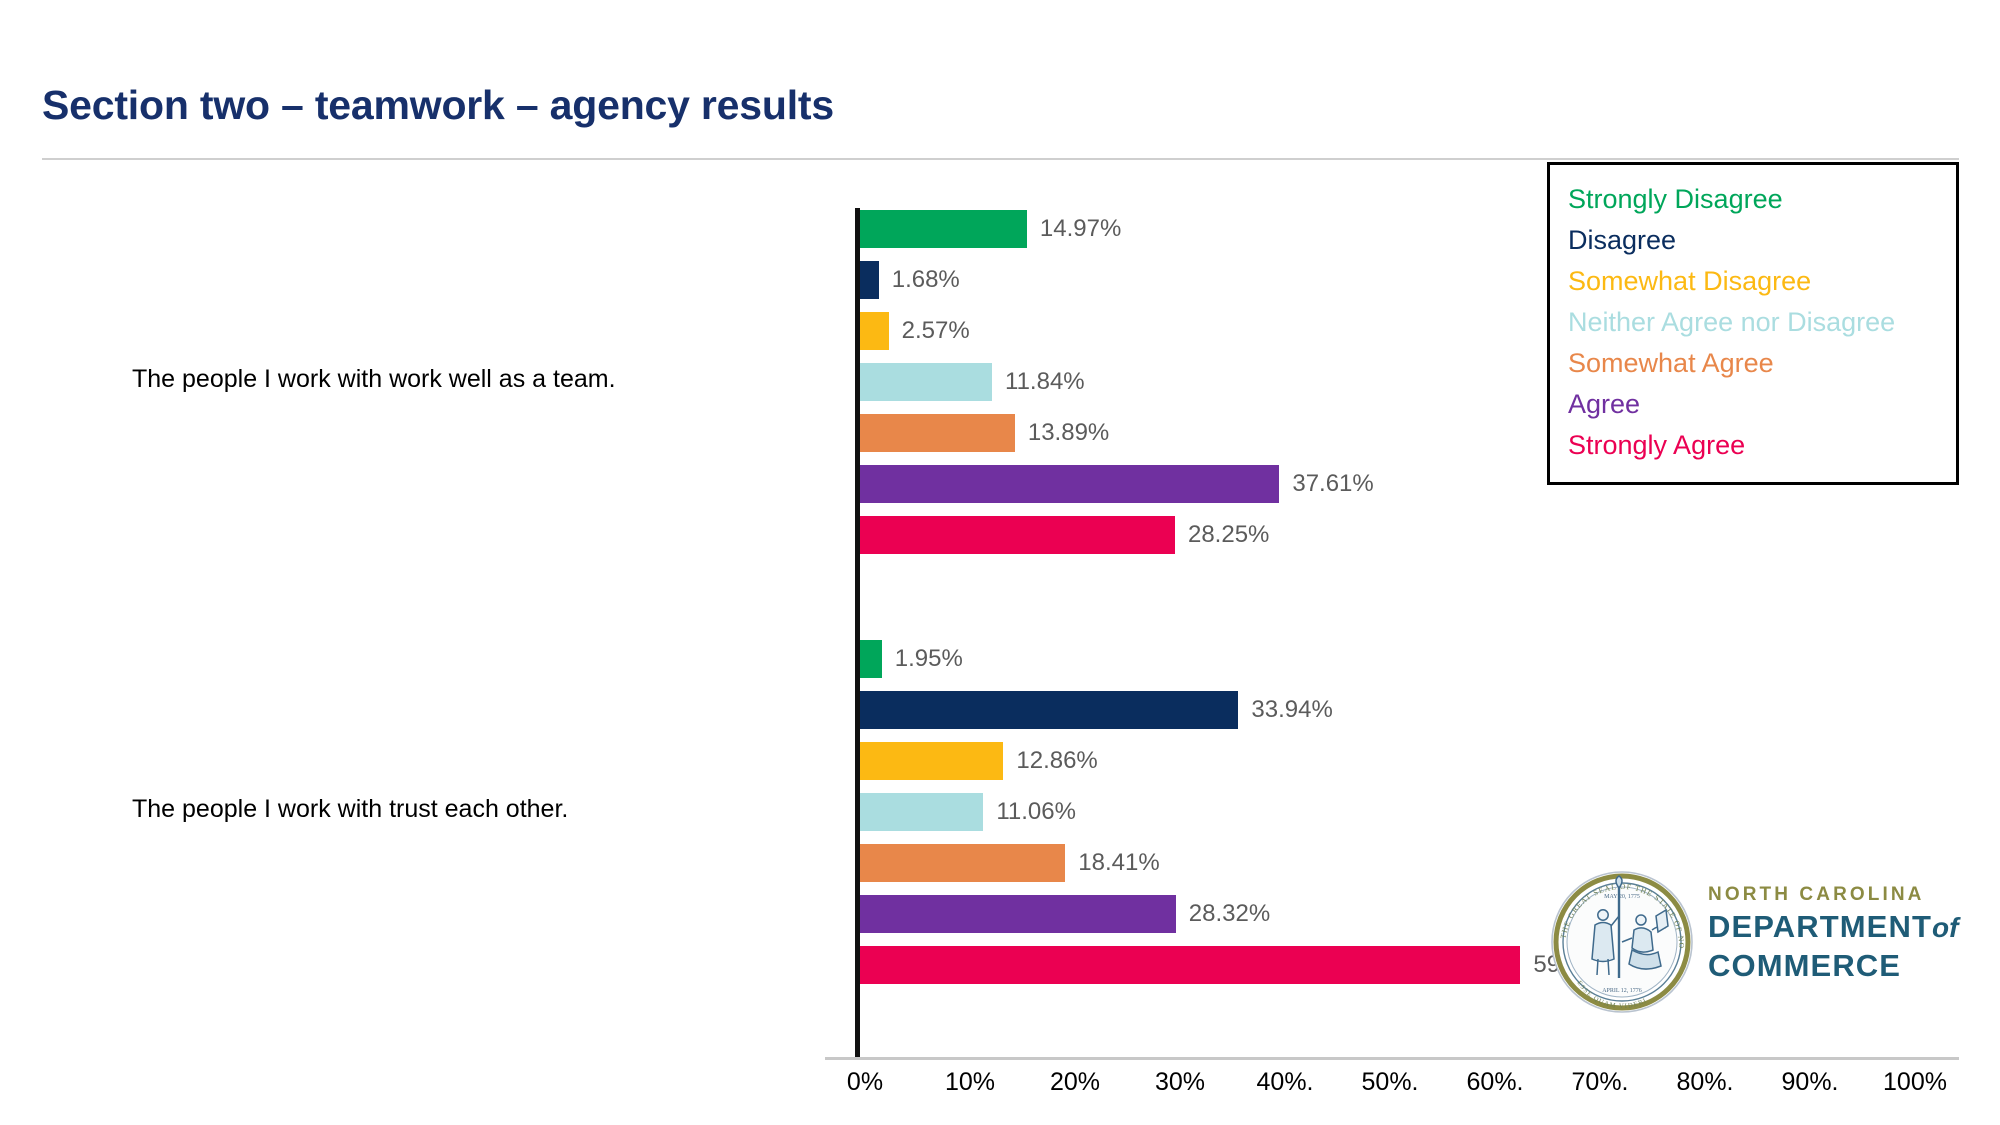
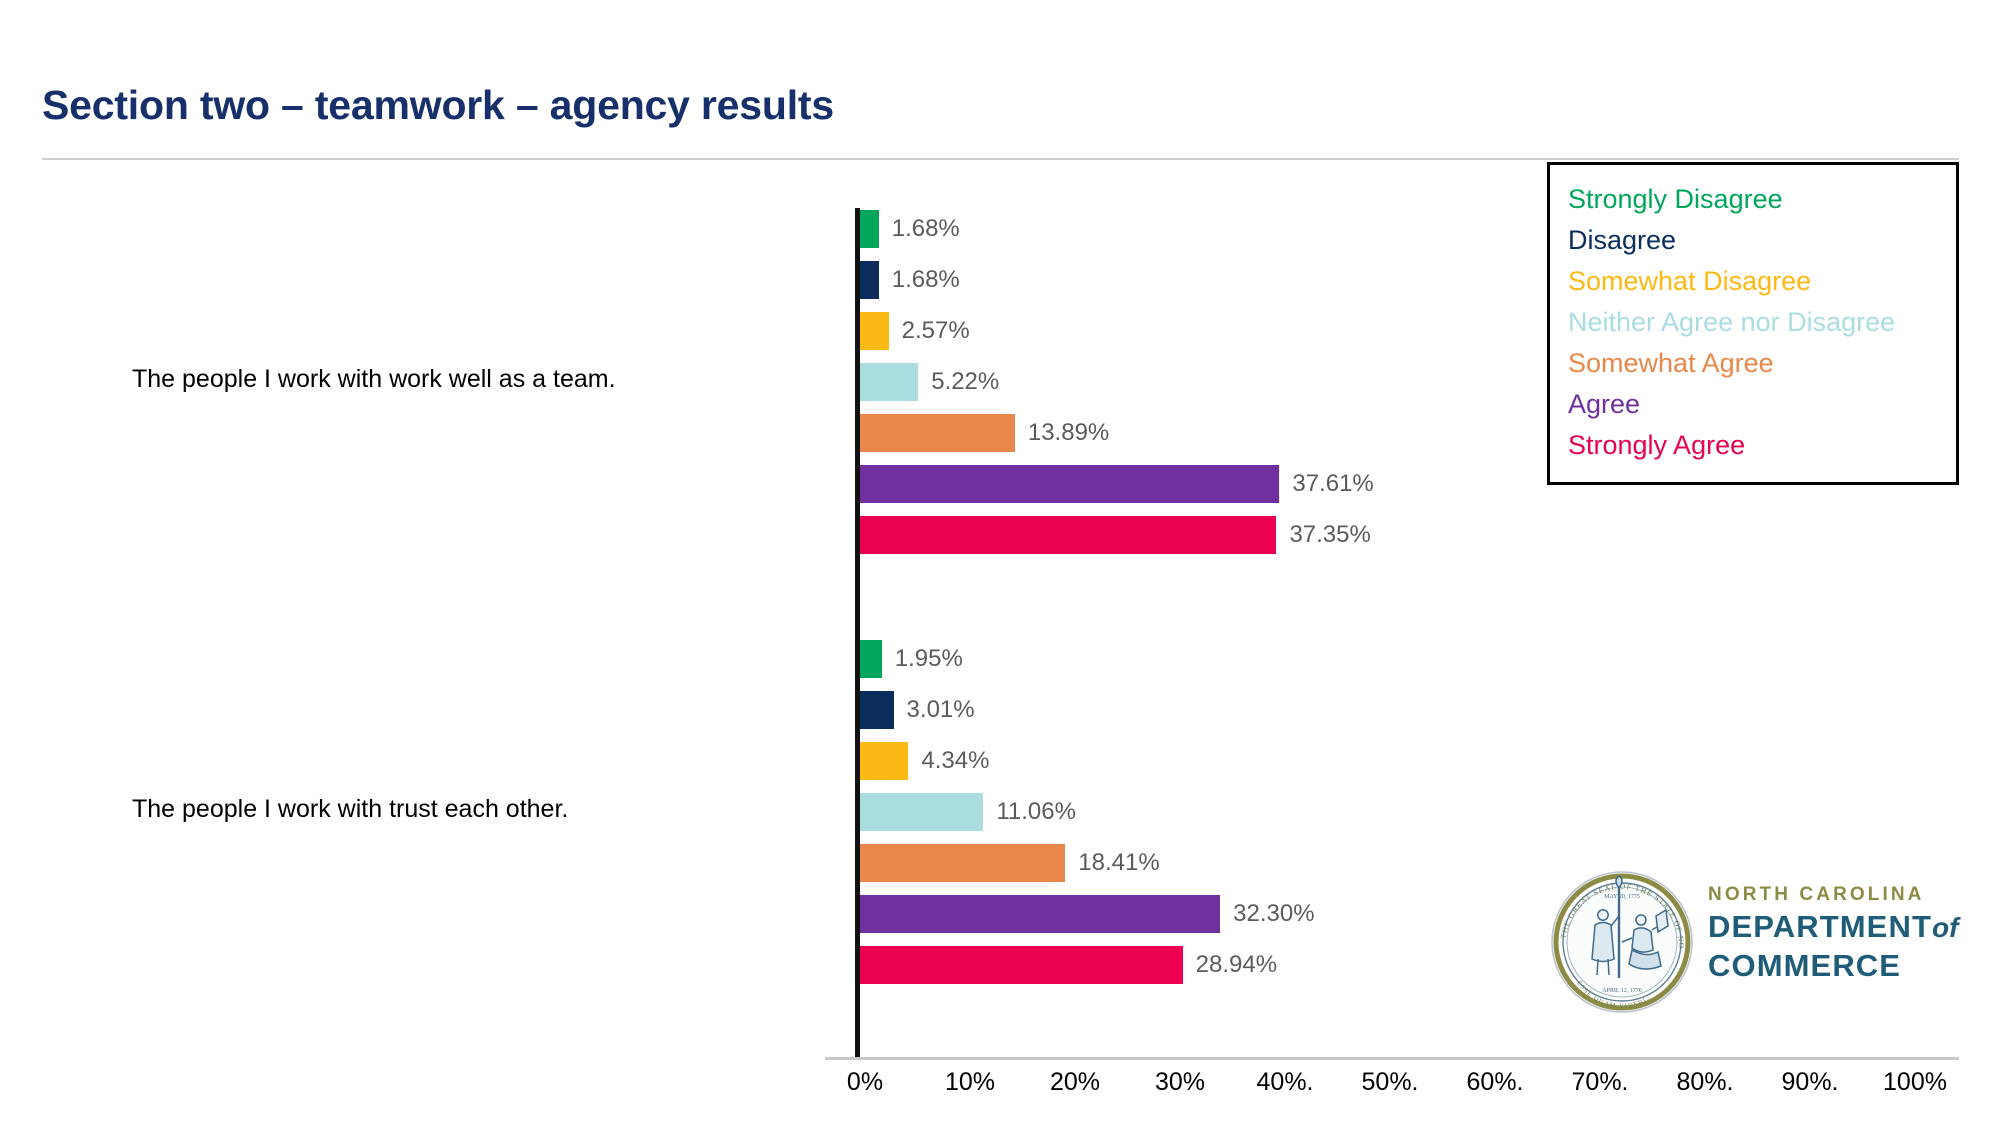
Strongly Disagree/The people I work with work well as a team.: 14.97% -> 1.68%
Neither Agree nor Disagree/The people I work with work well as a team.: 11.84% -> 5.22%
Strongly Agree/The people I work with work well as a team.: 28.25% -> 37.35%
Disagree/The people I work with trust each other.: 33.94% -> 3.01%
Somewhat Disagree/The people I work with trust each other.: 12.86% -> 4.34%
Agree/The people I work with trust each other.: 28.32% -> 32.30%
Strongly Agree/The people I work with trust each other.: 59.23% -> 28.94%
